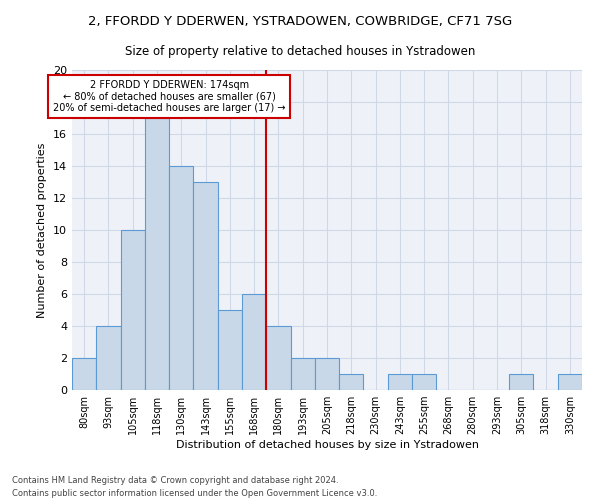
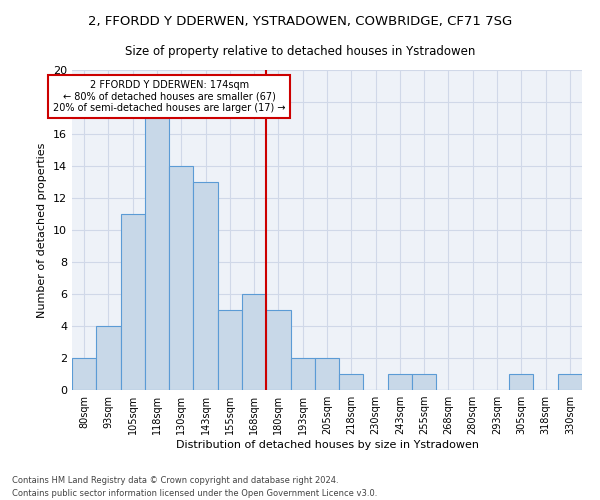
105sqm: 10 -> 11
180sqm: 4 -> 5
